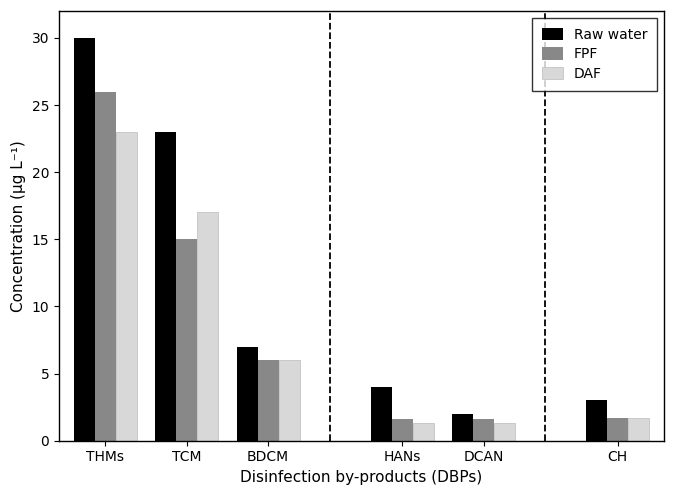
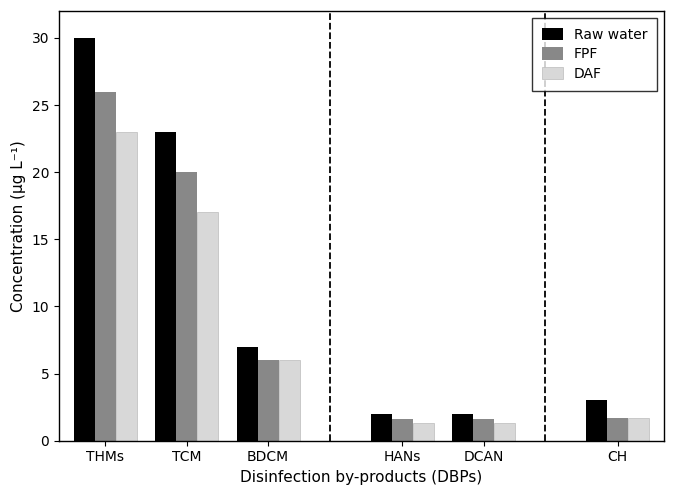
FPF/TCM: 15.0 -> 20.0
Raw water/HANs: 4 -> 2
